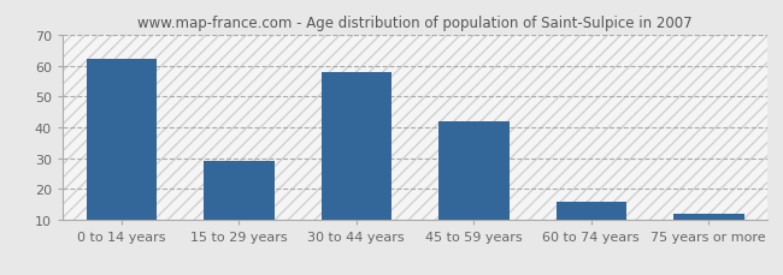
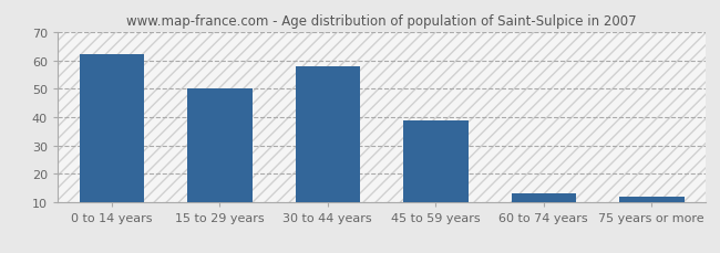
15 to 29 years: 29 -> 50
45 to 59 years: 42 -> 39
60 to 74 years: 16 -> 13
